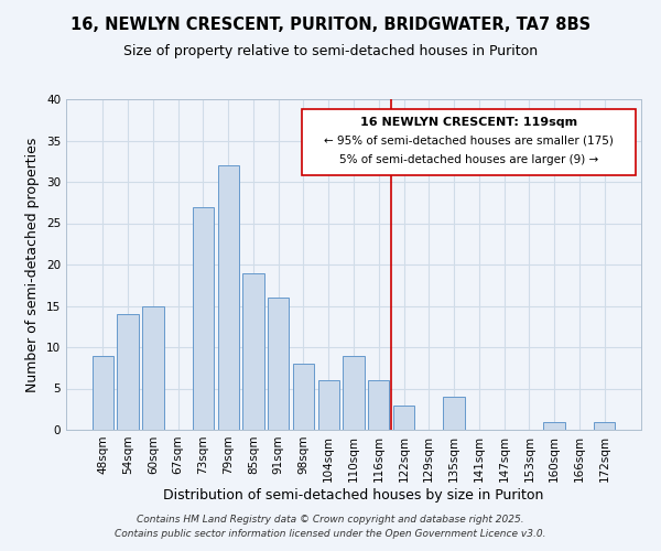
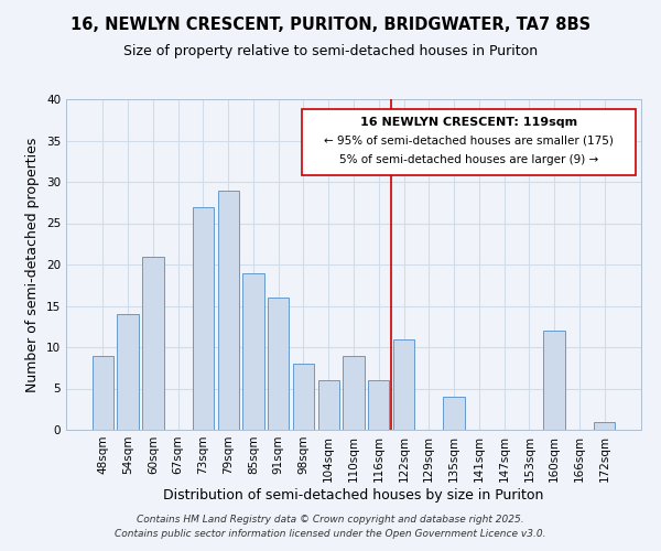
60sqm: 15 -> 21
79sqm: 32 -> 29
122sqm: 3 -> 11
160sqm: 1 -> 12
